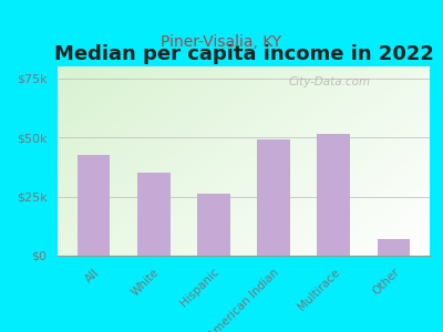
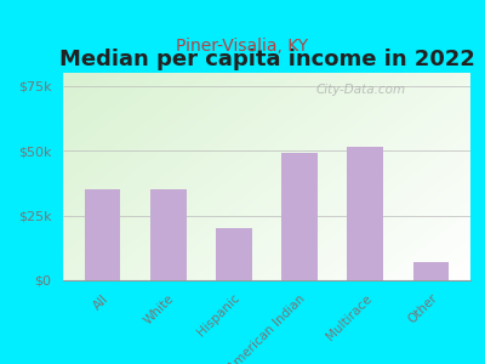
All: $42.5k -> $35.0k
Hispanic: $26.0k -> $20.0k
